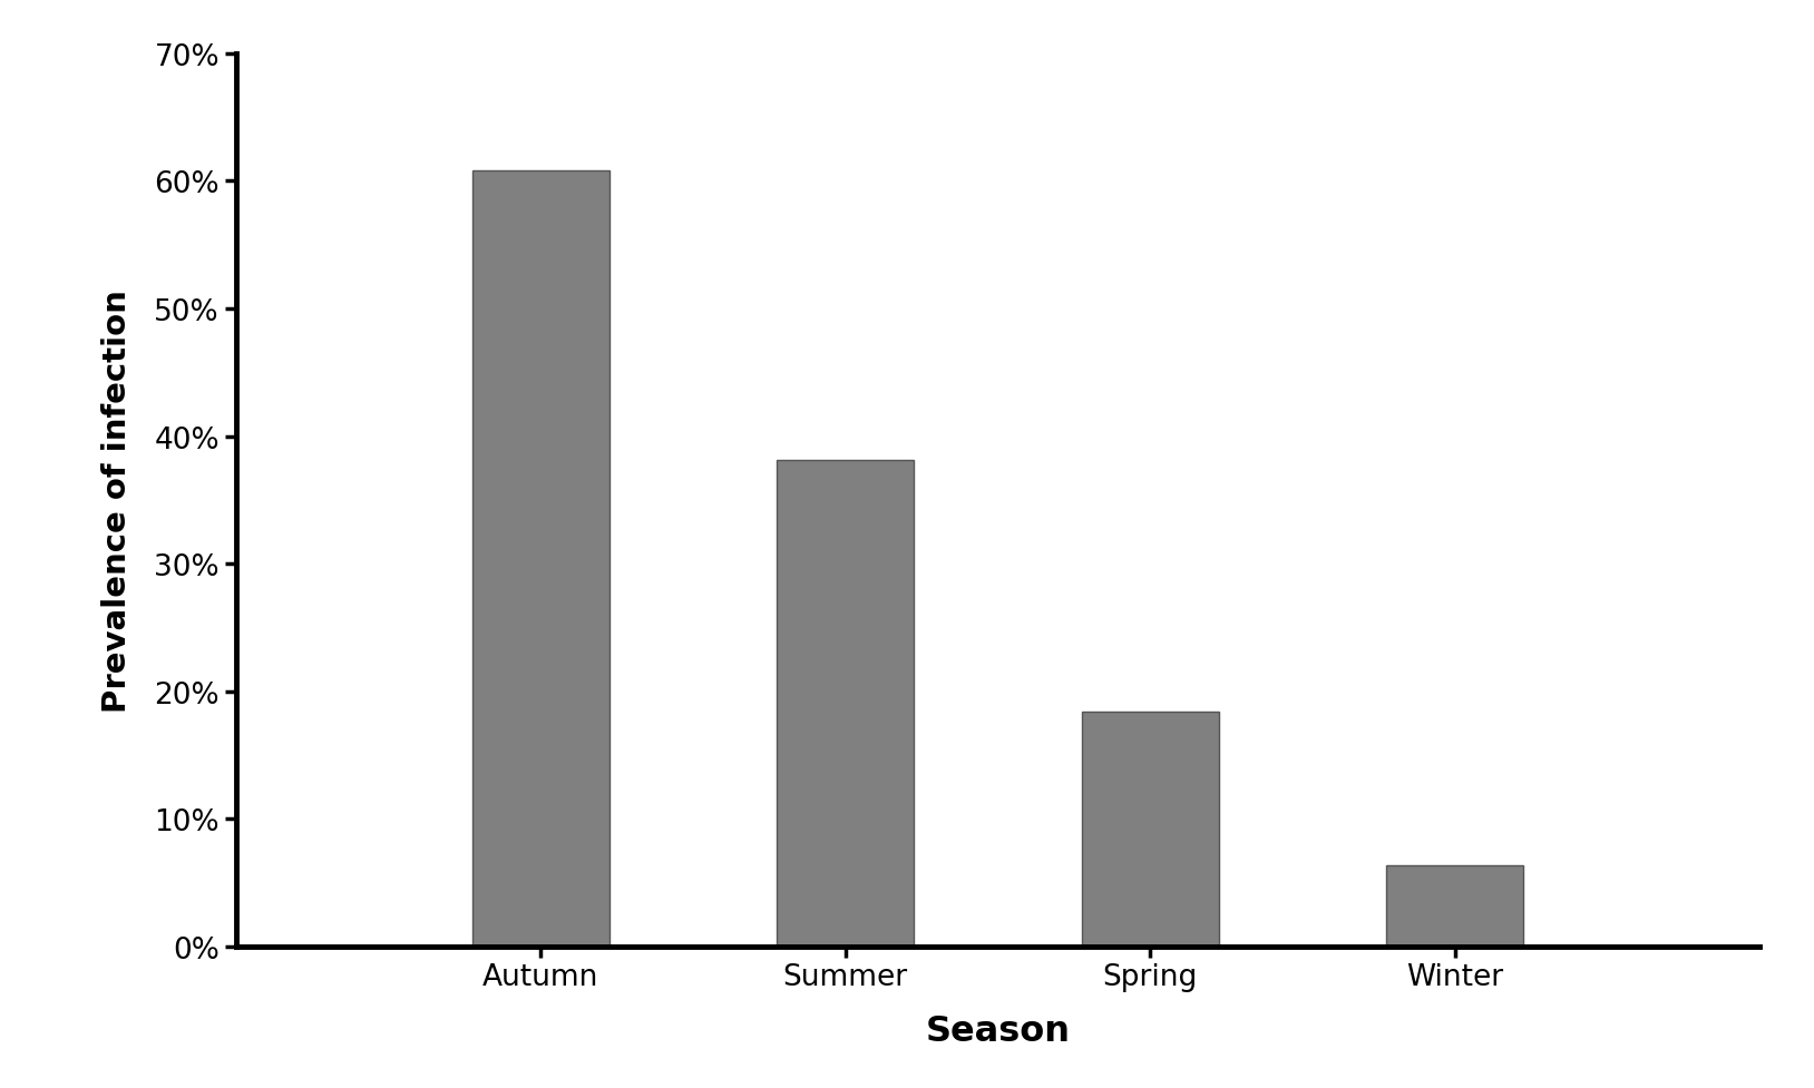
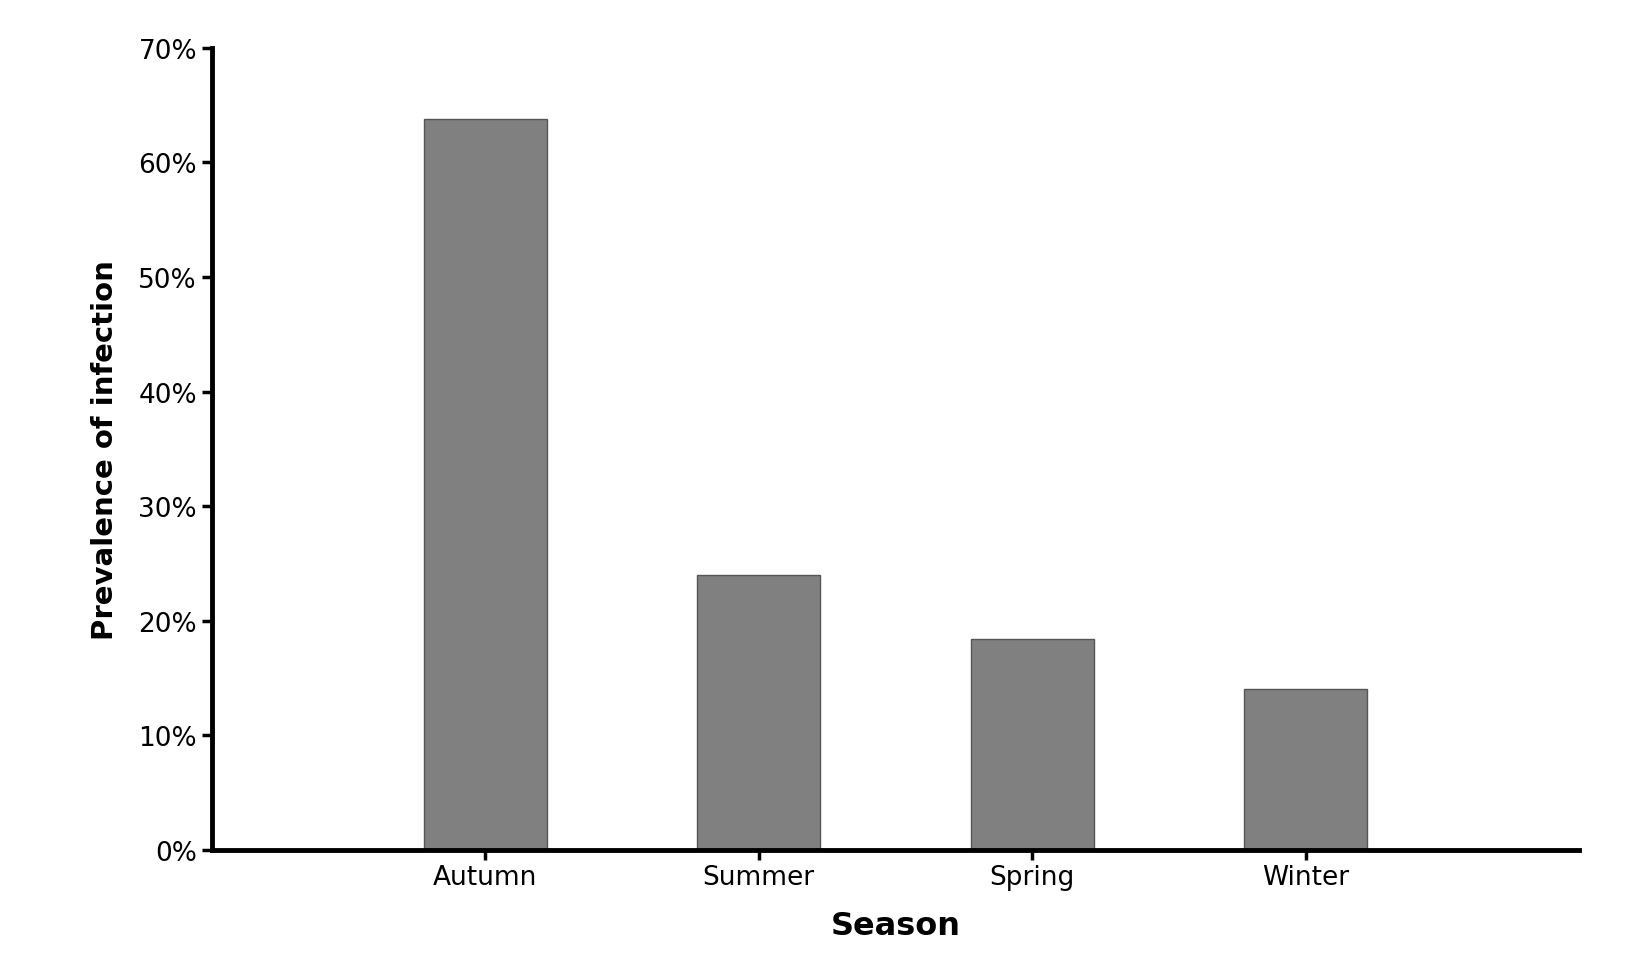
Autumn: 60.8% -> 63.8%
Summer: 38.1% -> 24.0%
Winter: 6.4% -> 14.0%
